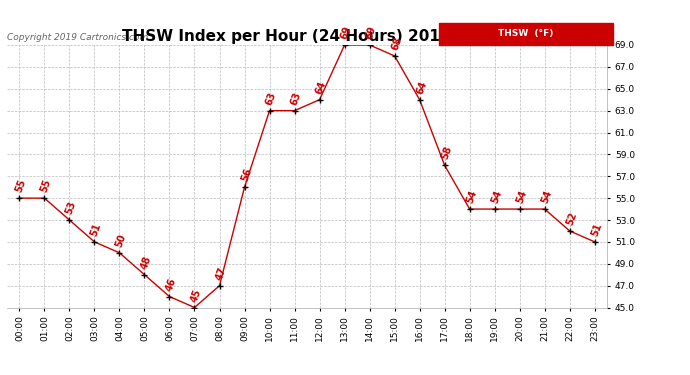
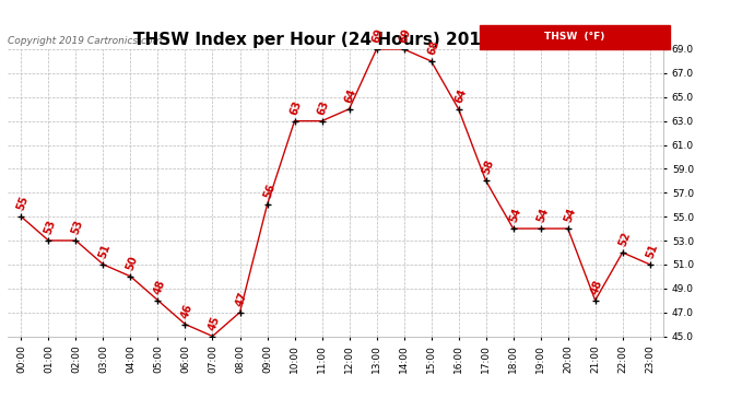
01:00: 55 -> 53
21:00: 54 -> 48
